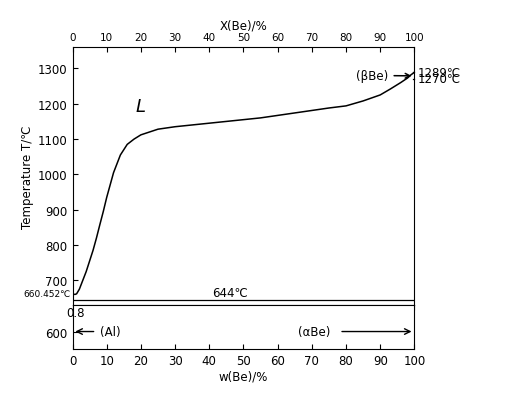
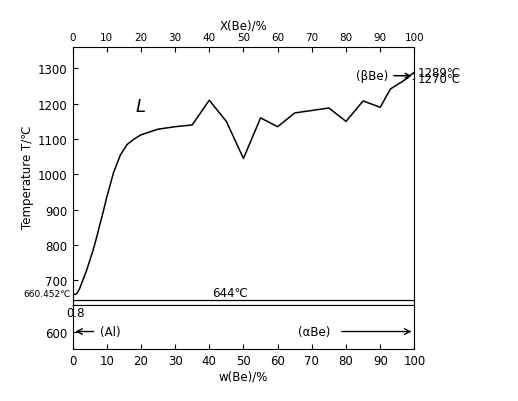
40: 1145 -> 1210
50: 1155 -> 1045
60: 1167 -> 1135
80: 1194 -> 1150
90: 1225 -> 1190
